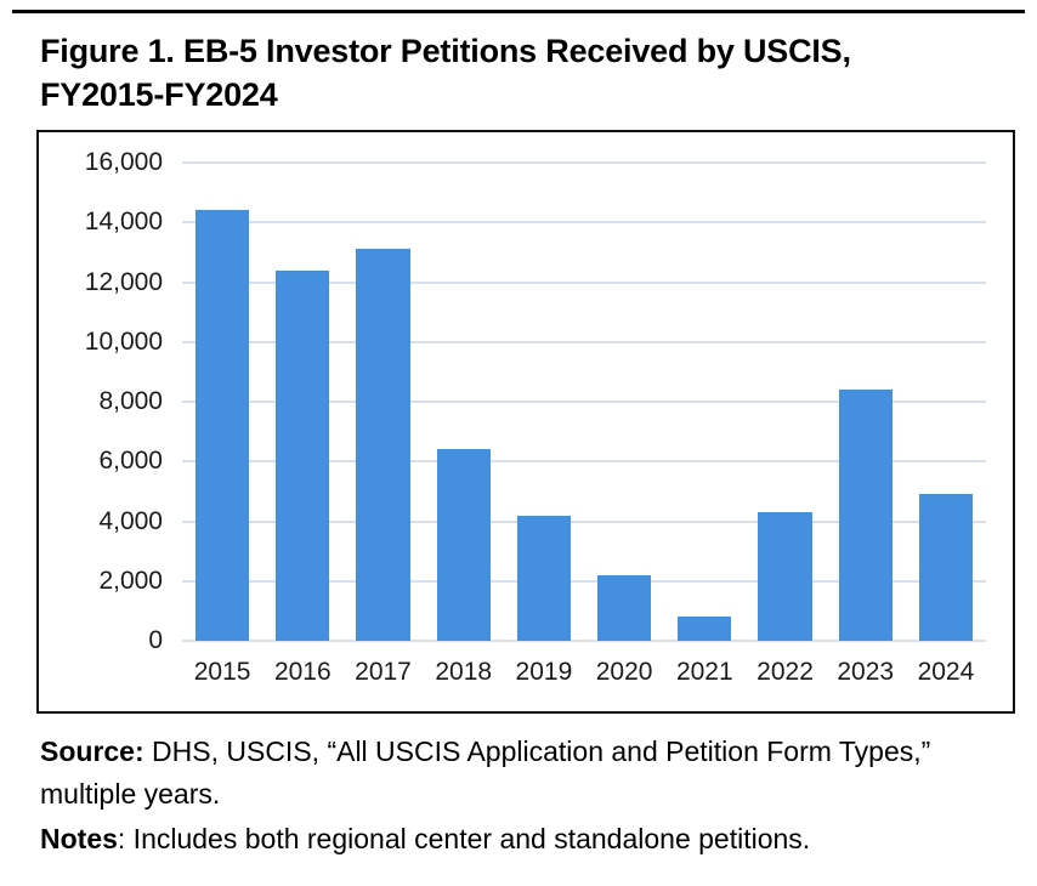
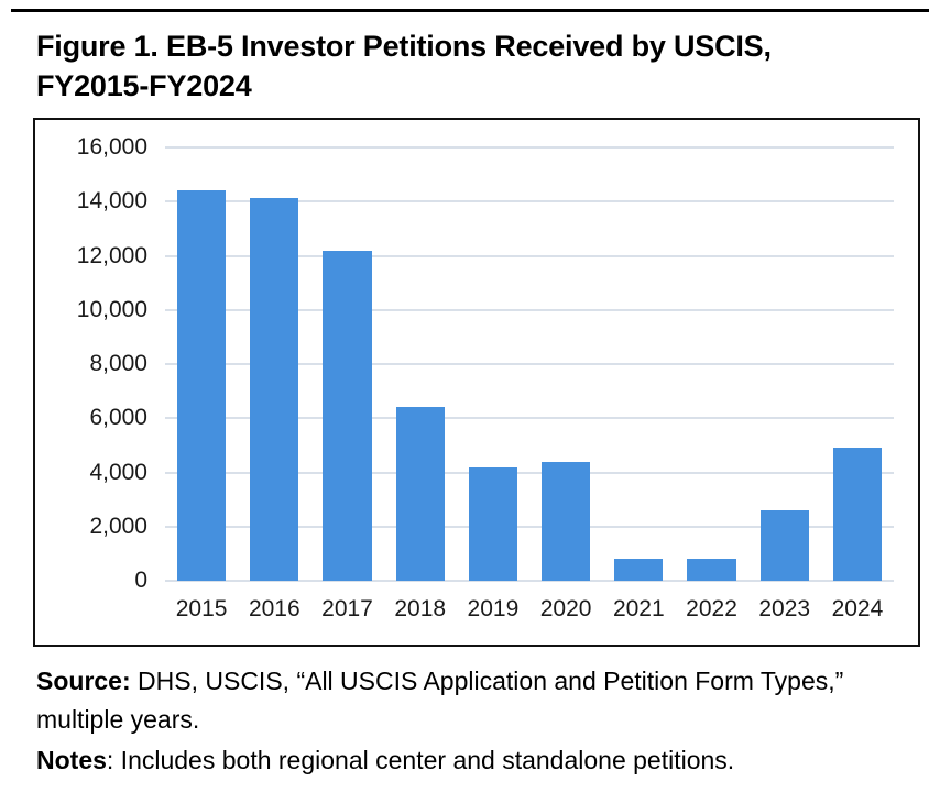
2016: 12400 -> 14200
2017: 13100 -> 12200
2020: 2200 -> 4400
2022: 4300 -> 800
2023: 8400 -> 2600
